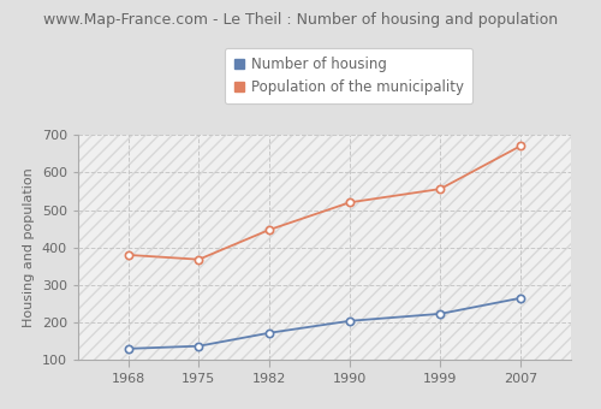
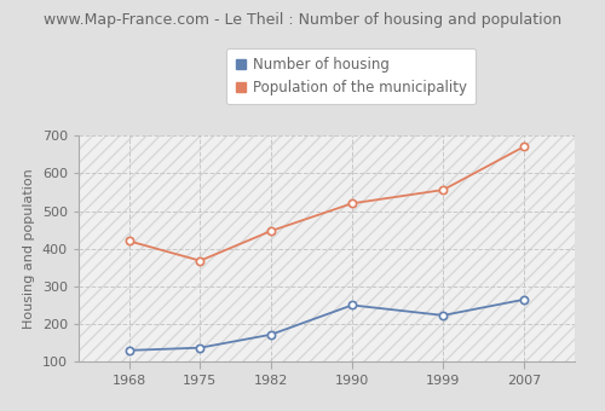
Population of the municipality/1968: 380 -> 420
Number of housing/1990: 204 -> 250
